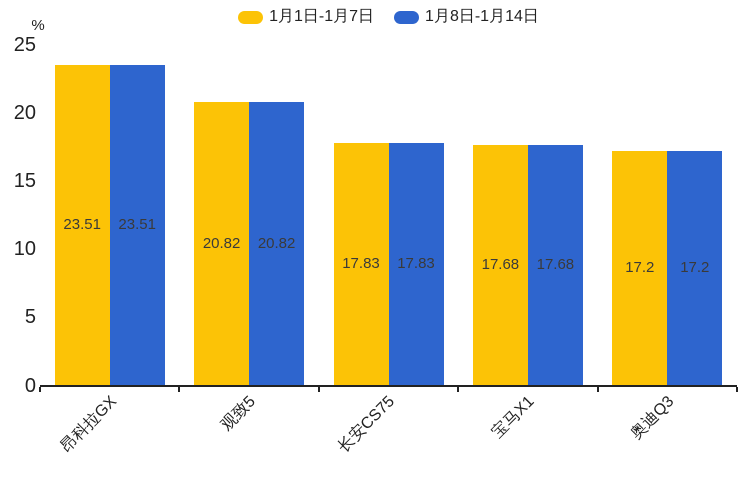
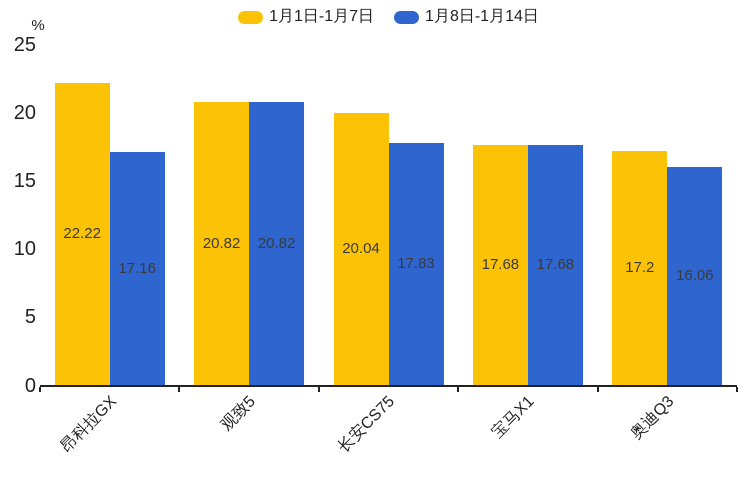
1月1日-1月7日/昂科拉GX: 23.51 -> 22.22
1月8日-1月14日/昂科拉GX: 23.51 -> 17.16
1月1日-1月7日/长安CS75: 17.83 -> 20.04
1月8日-1月14日/奥迪Q3: 17.2 -> 16.06
